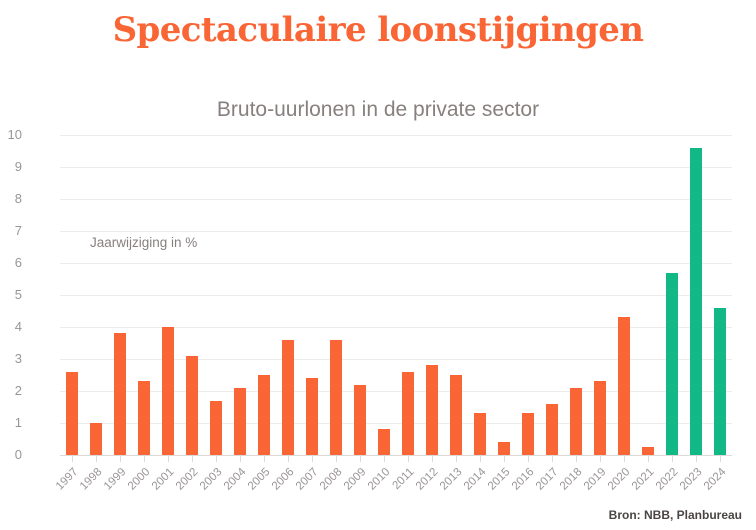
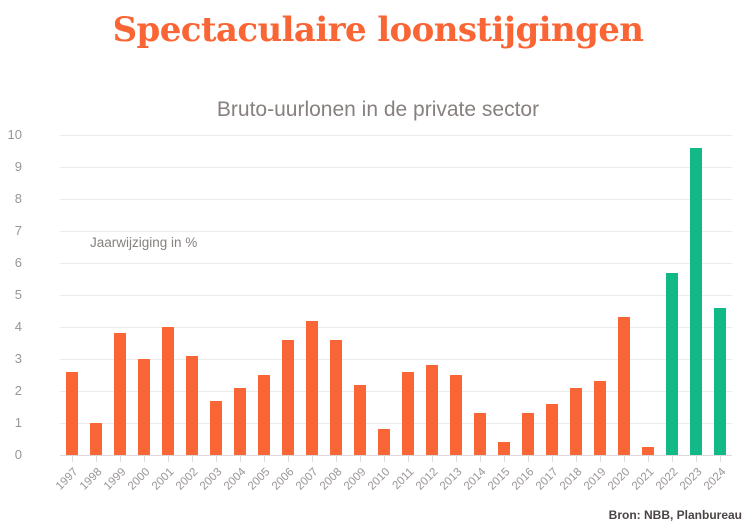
2000: 2.3 -> 3.0
2007: 2.4 -> 4.2
